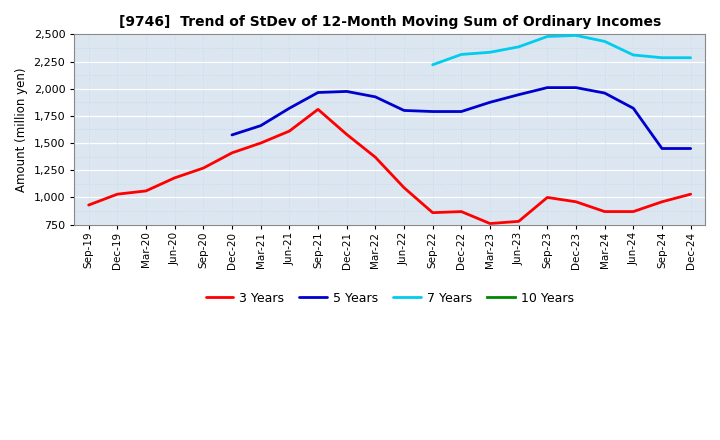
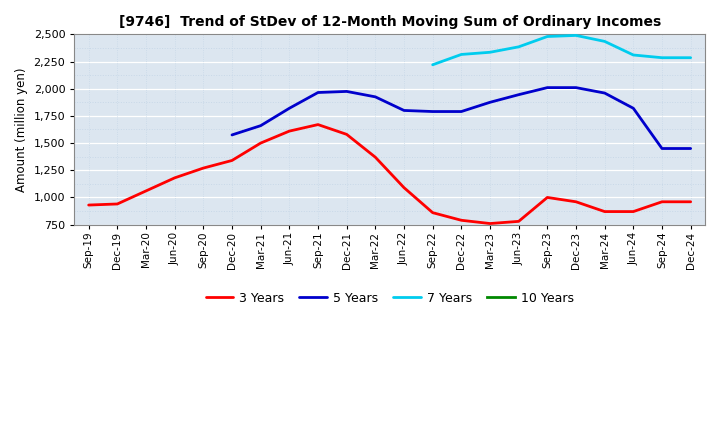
3 Years/Dec-19: 1,030 -> 940
3 Years/Dec-20: 1,410 -> 1,340
3 Years/Sep-21: 1,810 -> 1,670
3 Years/Dec-22: 870 -> 790
3 Years/Dec-24: 1,030 -> 960
